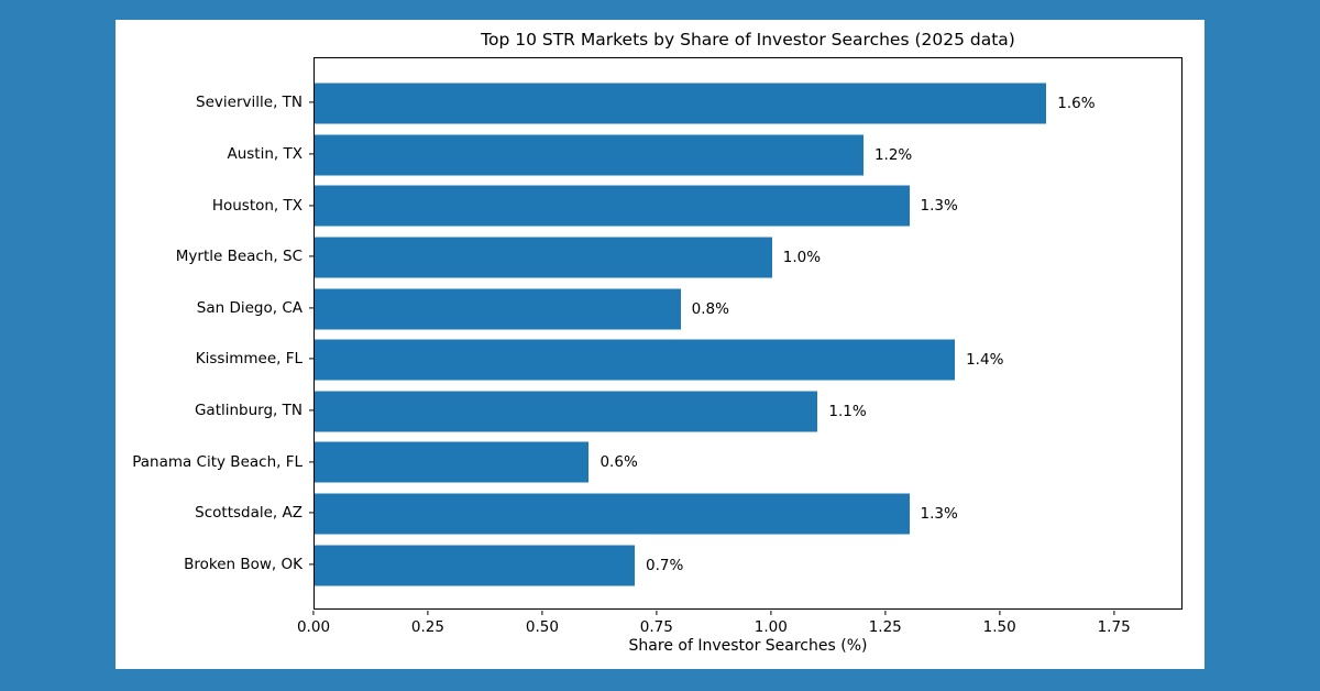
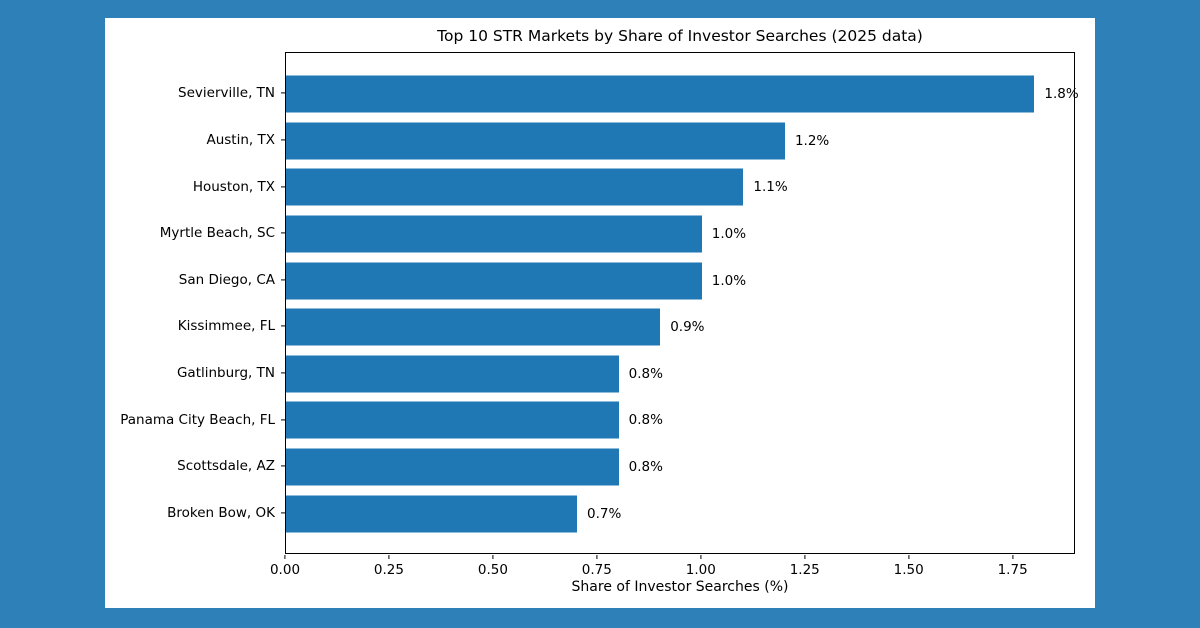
Sevierville, TN: 1.6% -> 1.8%
Houston, TX: 1.3% -> 1.1%
San Diego, CA: 0.8% -> 1.0%
Kissimmee, FL: 1.4% -> 0.9%
Gatlinburg, TN: 1.1% -> 0.8%
Panama City Beach, FL: 0.6% -> 0.8%
Scottsdale, AZ: 1.3% -> 0.8%
